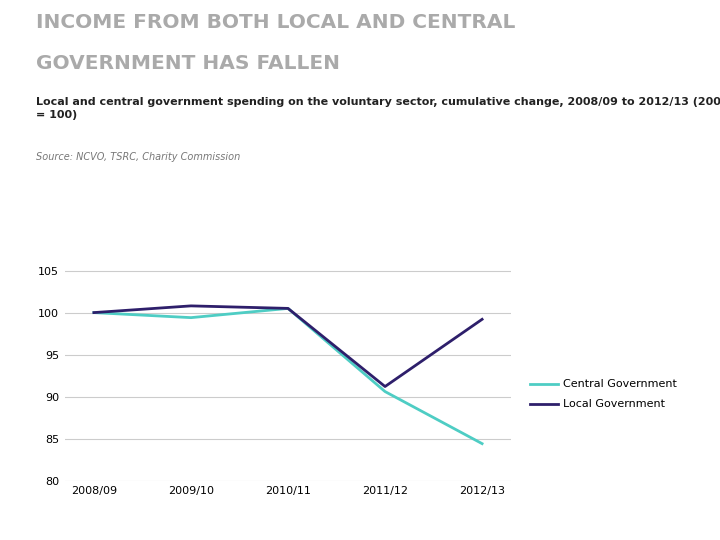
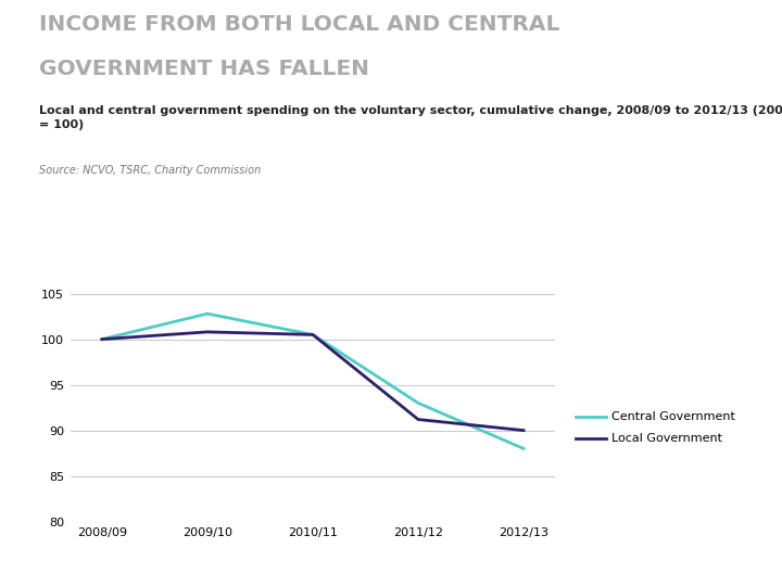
Central Government/2009/10: 99.4 -> 102.8
Central Government/2011/12: 90.6 -> 93.0
Central Government/2012/13: 84.4 -> 88.0
Local Government/2012/13: 99.2 -> 90.0
